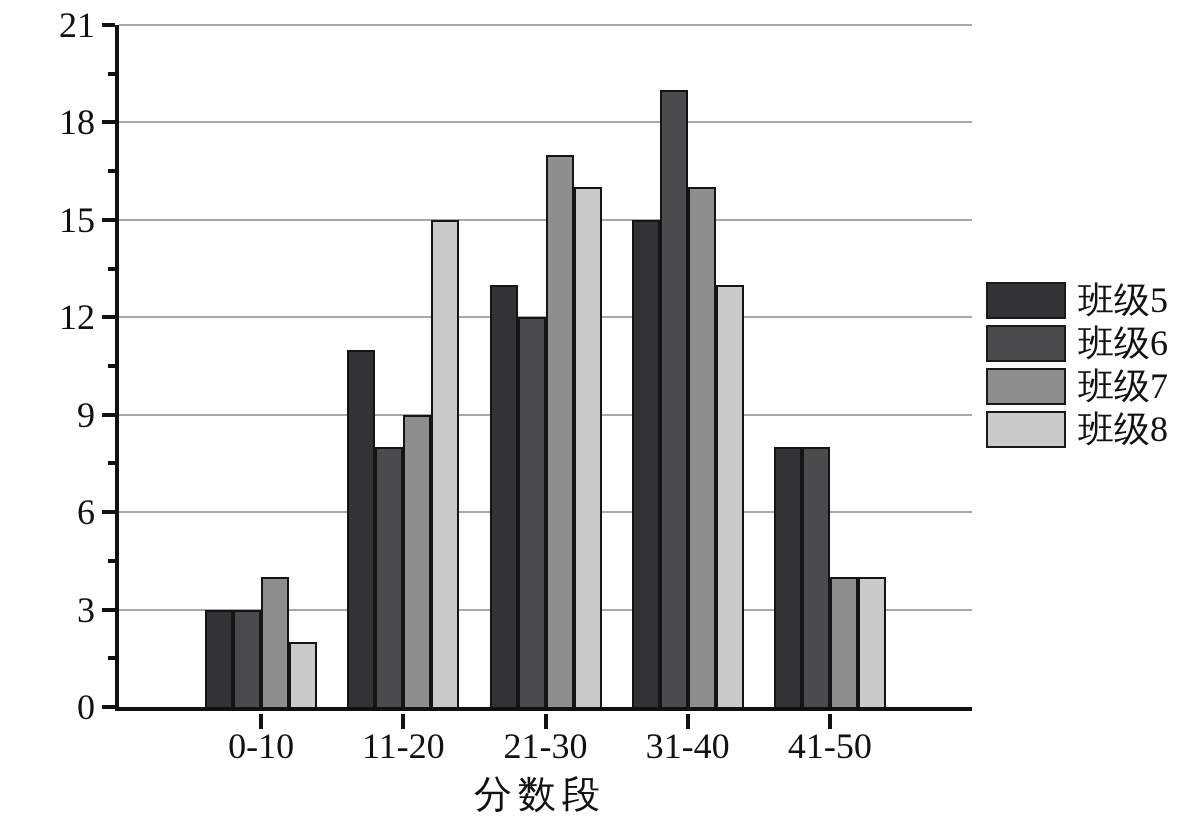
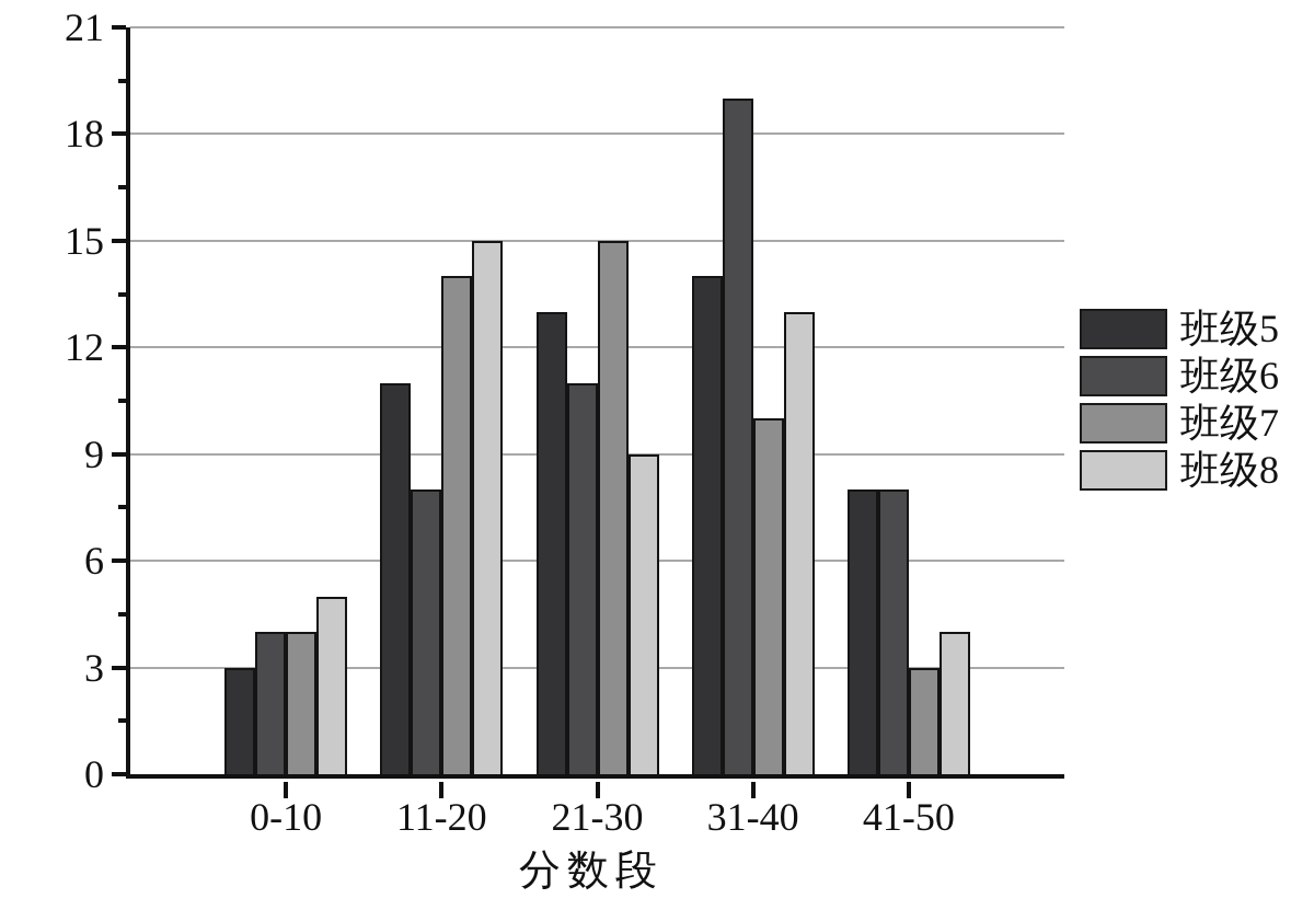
班级6/0-10: 3 -> 4
班级8/0-10: 2 -> 5
班级7/11-20: 9 -> 14
班级6/21-30: 12 -> 11
班级7/21-30: 17 -> 15
班级8/21-30: 16 -> 9
班级5/31-40: 15 -> 14
班级7/31-40: 16 -> 10
班级7/41-50: 4 -> 3
